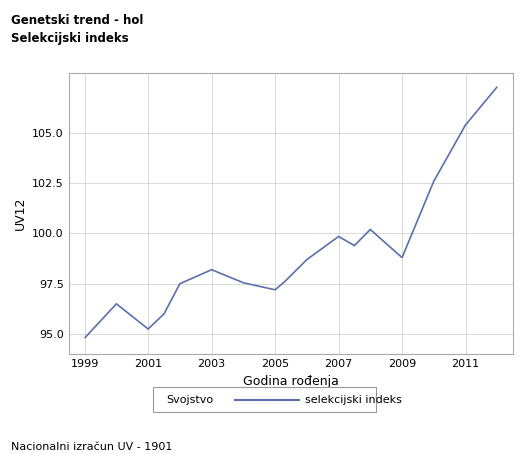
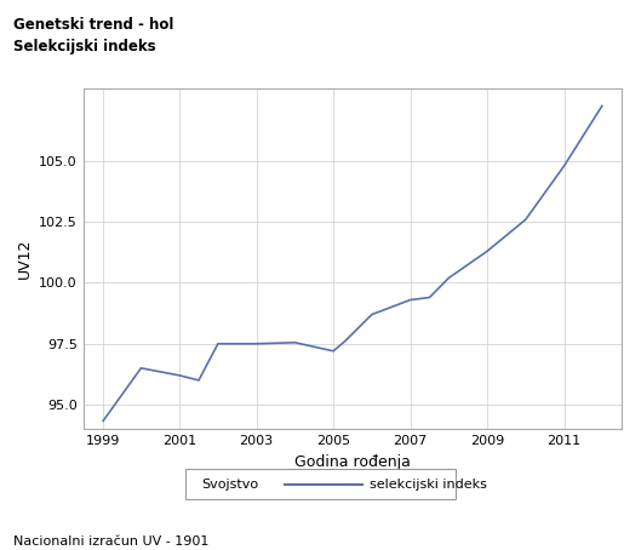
1999: 94.80 -> 94.30
2001: 95.25 -> 96.20
2003: 98.20 -> 97.50
2007: 99.85 -> 99.30
2009: 98.80 -> 101.30
2011: 105.40 -> 104.80
